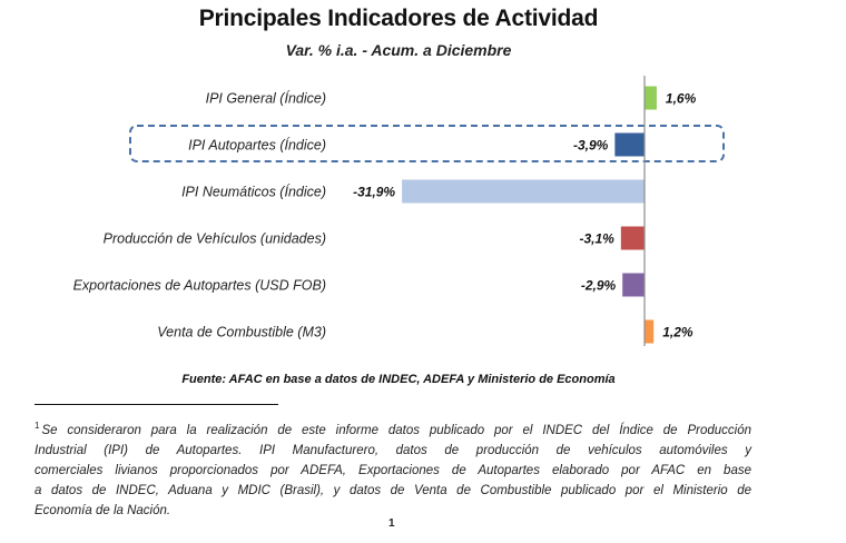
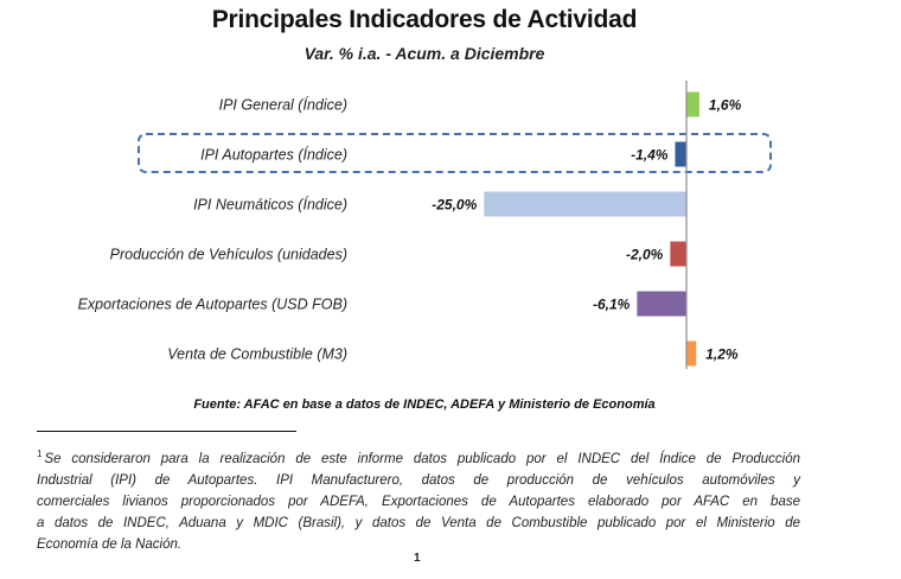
IPI Autopartes (Índice): -3,9% -> -1,4%
IPI Neumáticos (Índice): -31,9% -> -25,0%
Producción de Vehículos (unidades): -3,1% -> -2,0%
Exportaciones de Autopartes (USD FOB): -2,9% -> -6,1%
